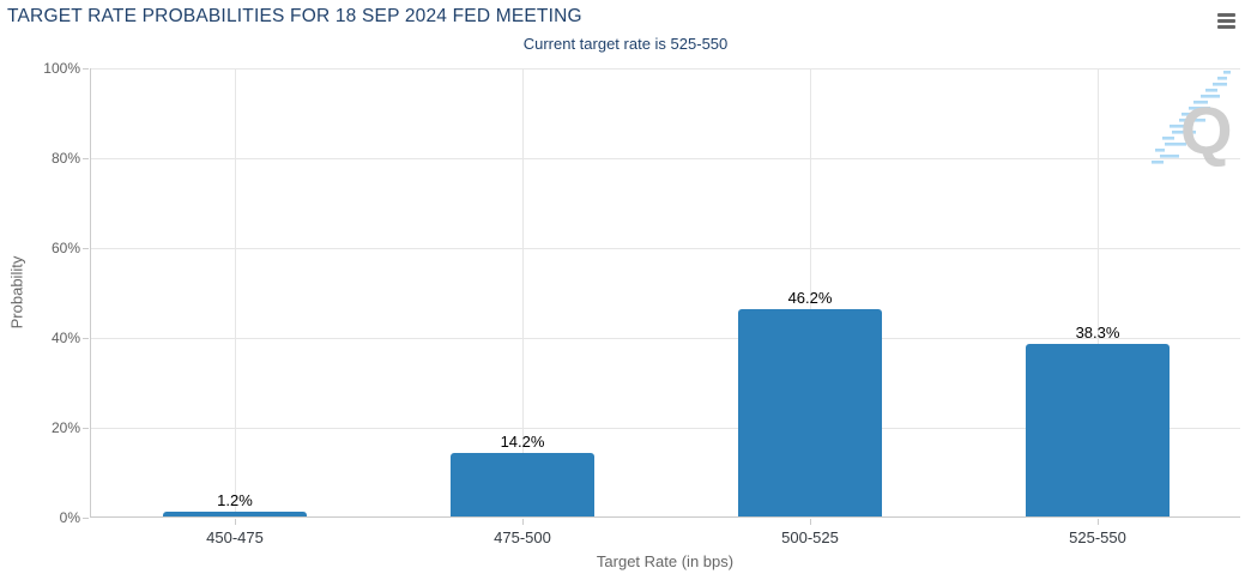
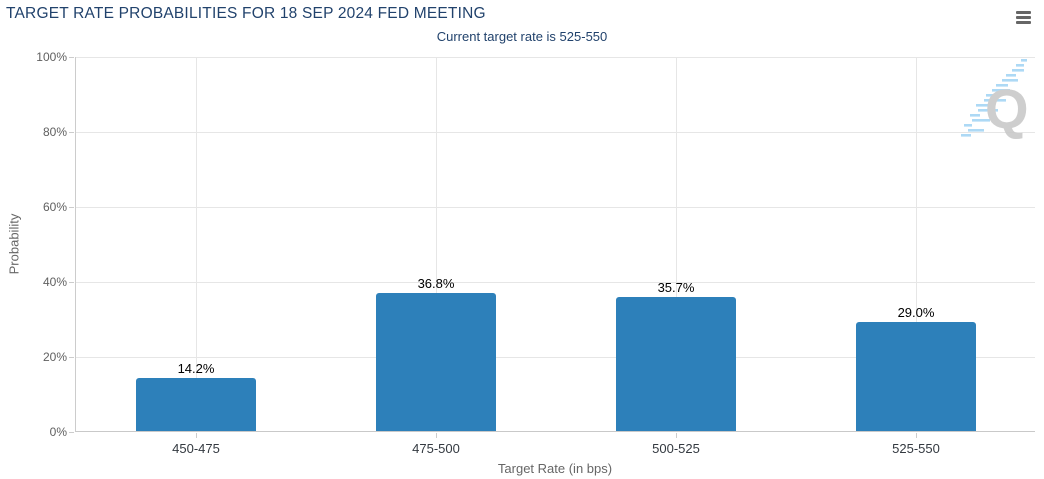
450-475: 1.2% -> 14.2%
475-500: 14.2% -> 36.8%
500-525: 46.2% -> 35.7%
525-550: 38.3% -> 29.0%
